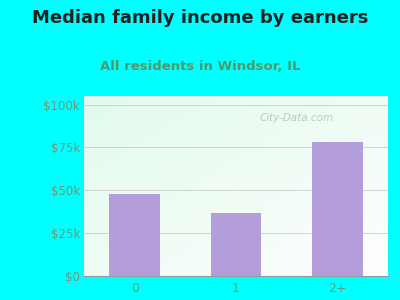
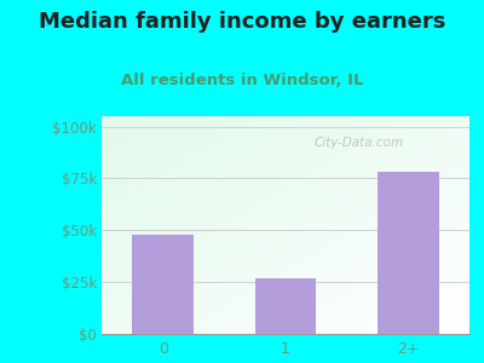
1: $37k -> $27k
